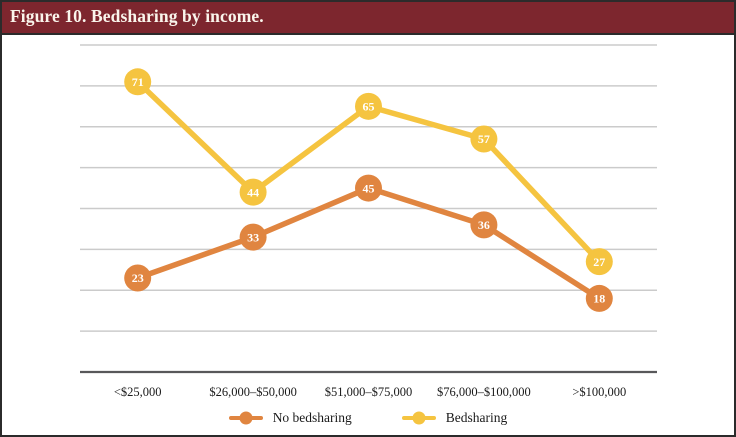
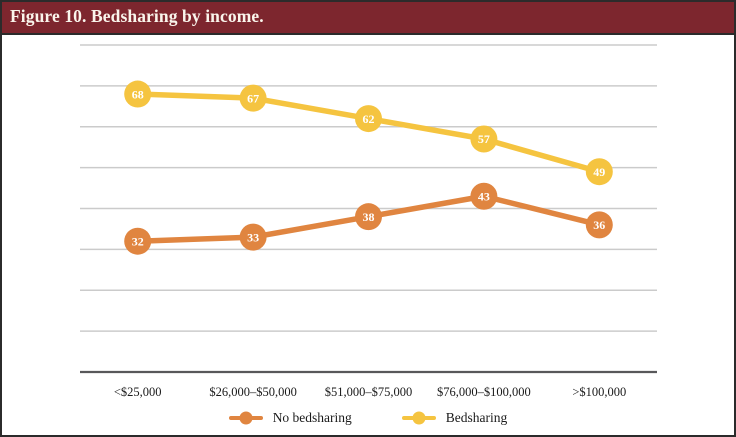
No bedsharing/<$25,000: 23 -> 32
Bedsharing/<$25,000: 71 -> 68
Bedsharing/$26,000–$50,000: 44 -> 67
No bedsharing/$51,000–$75,000: 45 -> 38
Bedsharing/$51,000–$75,000: 65 -> 62
No bedsharing/$76,000–$100,000: 36 -> 43
No bedsharing/>$100,000: 18 -> 36
Bedsharing/>$100,000: 27 -> 49
